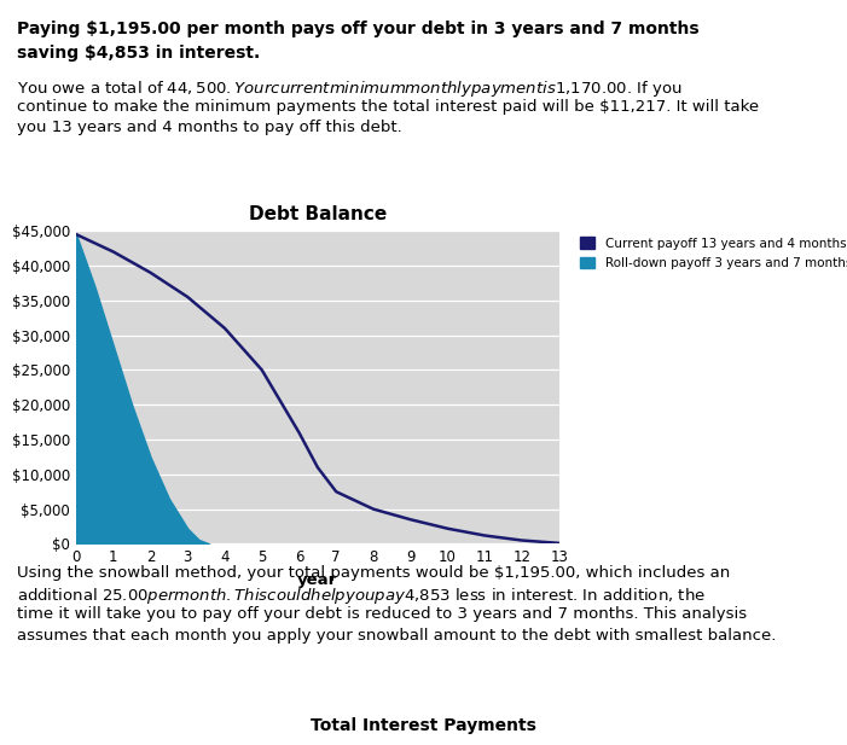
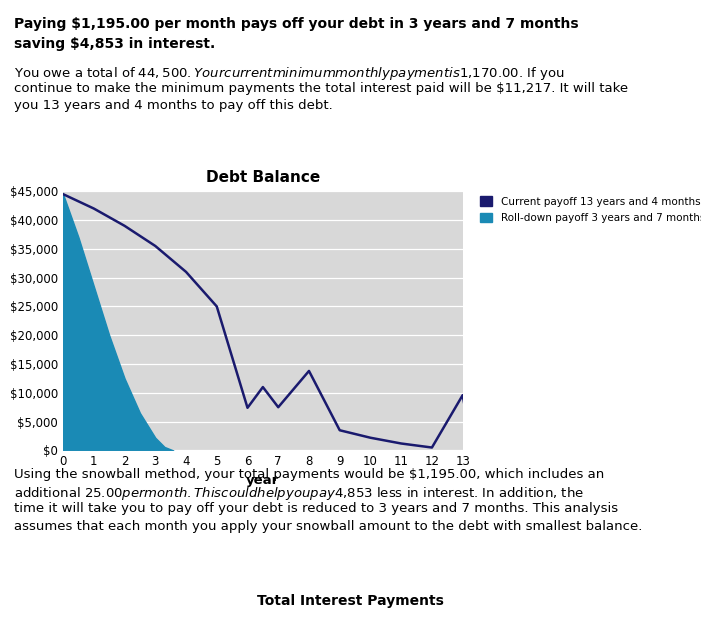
Current payoff 13 years and 4 months/6: $16,000 -> $7,400
Current payoff 13 years and 4 months/8: $5,000 -> $13,800
Current payoff 13 years and 4 months/13: $100 -> $9,600
